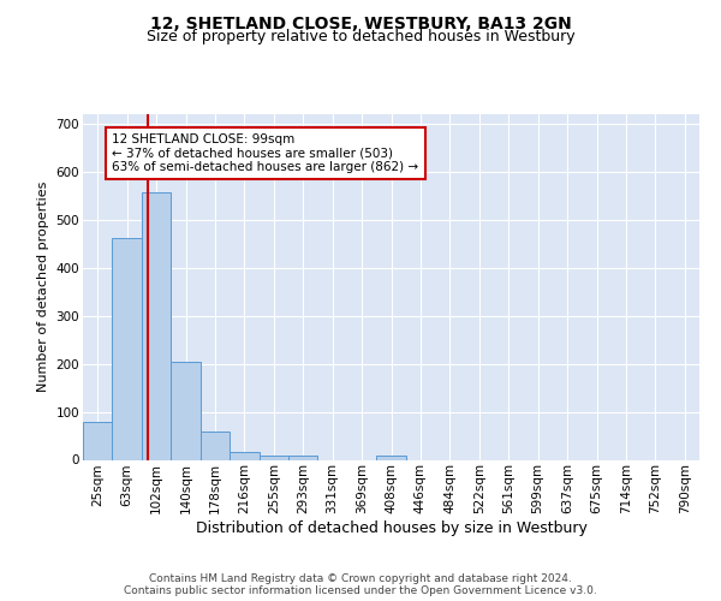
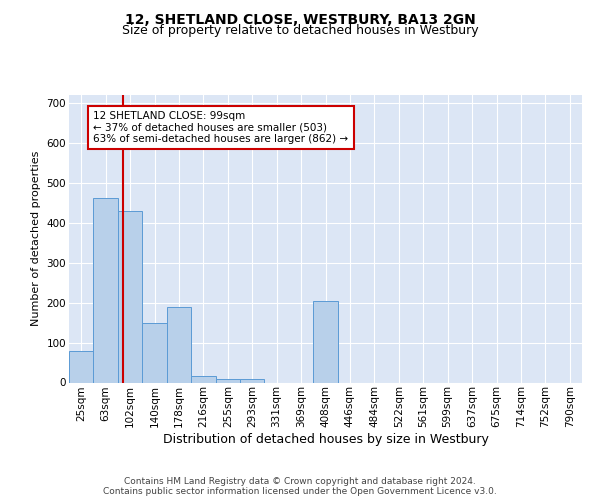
102sqm: 557 -> 430
140sqm: 204 -> 150
178sqm: 60 -> 190
408sqm: 8 -> 205
